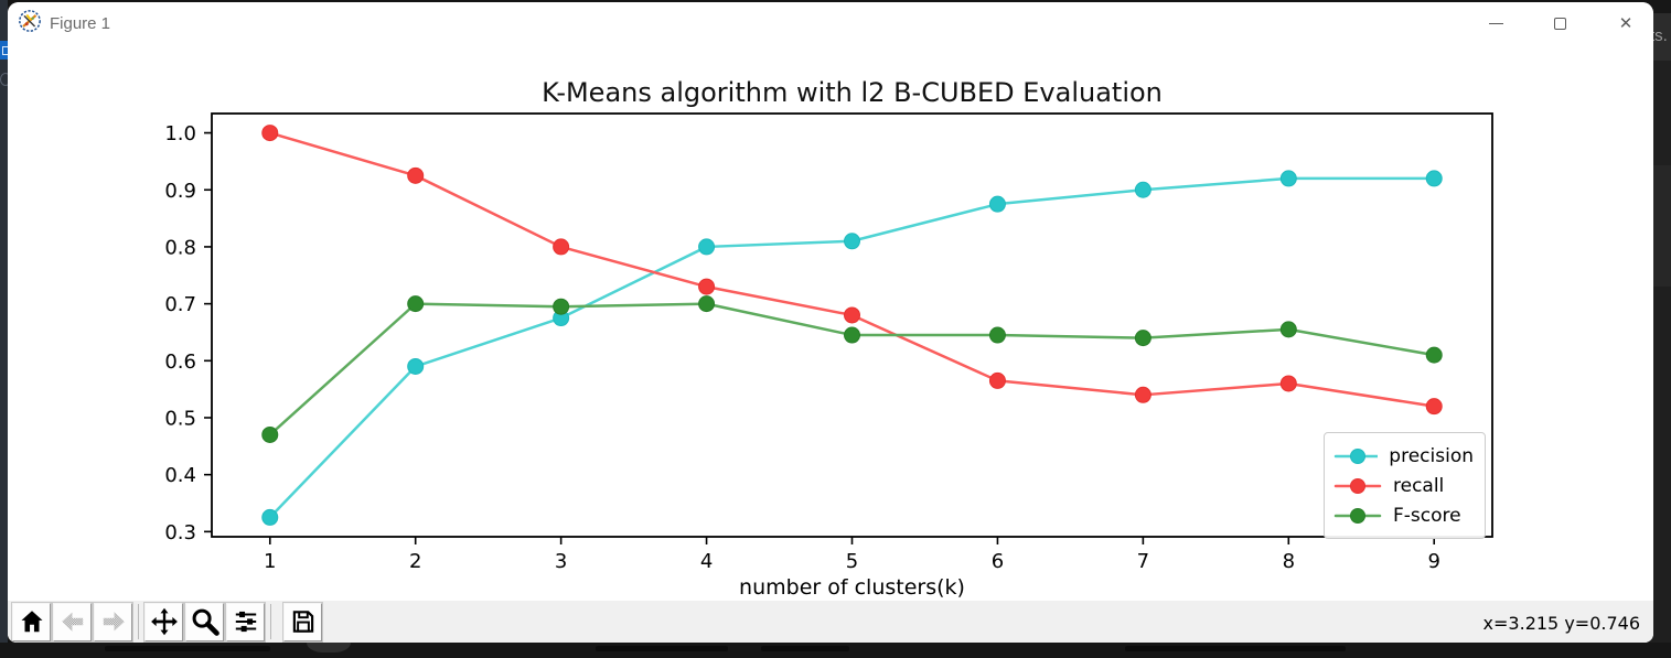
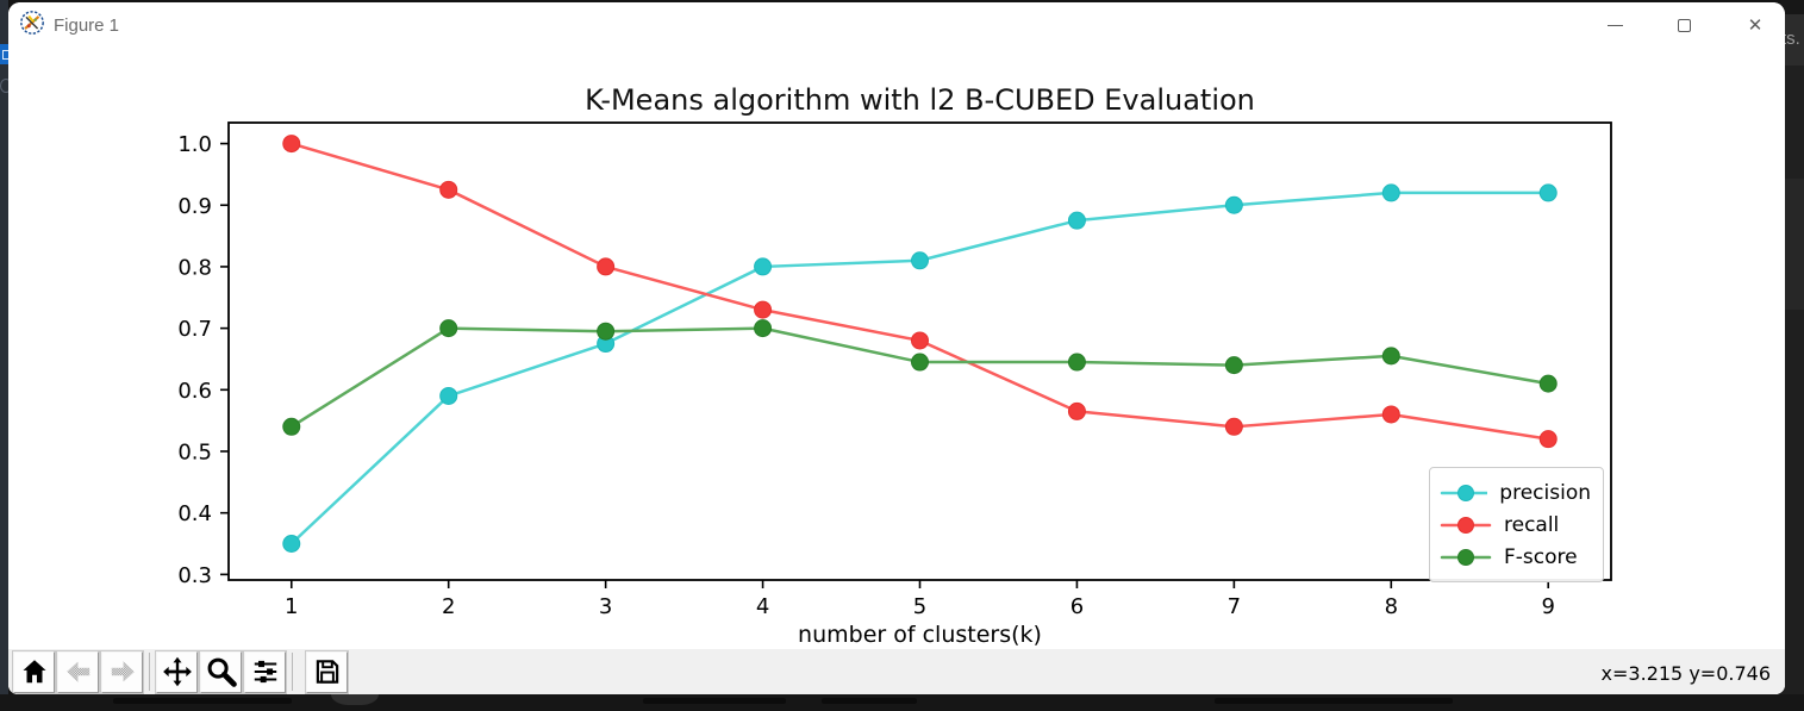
precision/1: 0.33 -> 0.35
F-score/1: 0.47 -> 0.54
